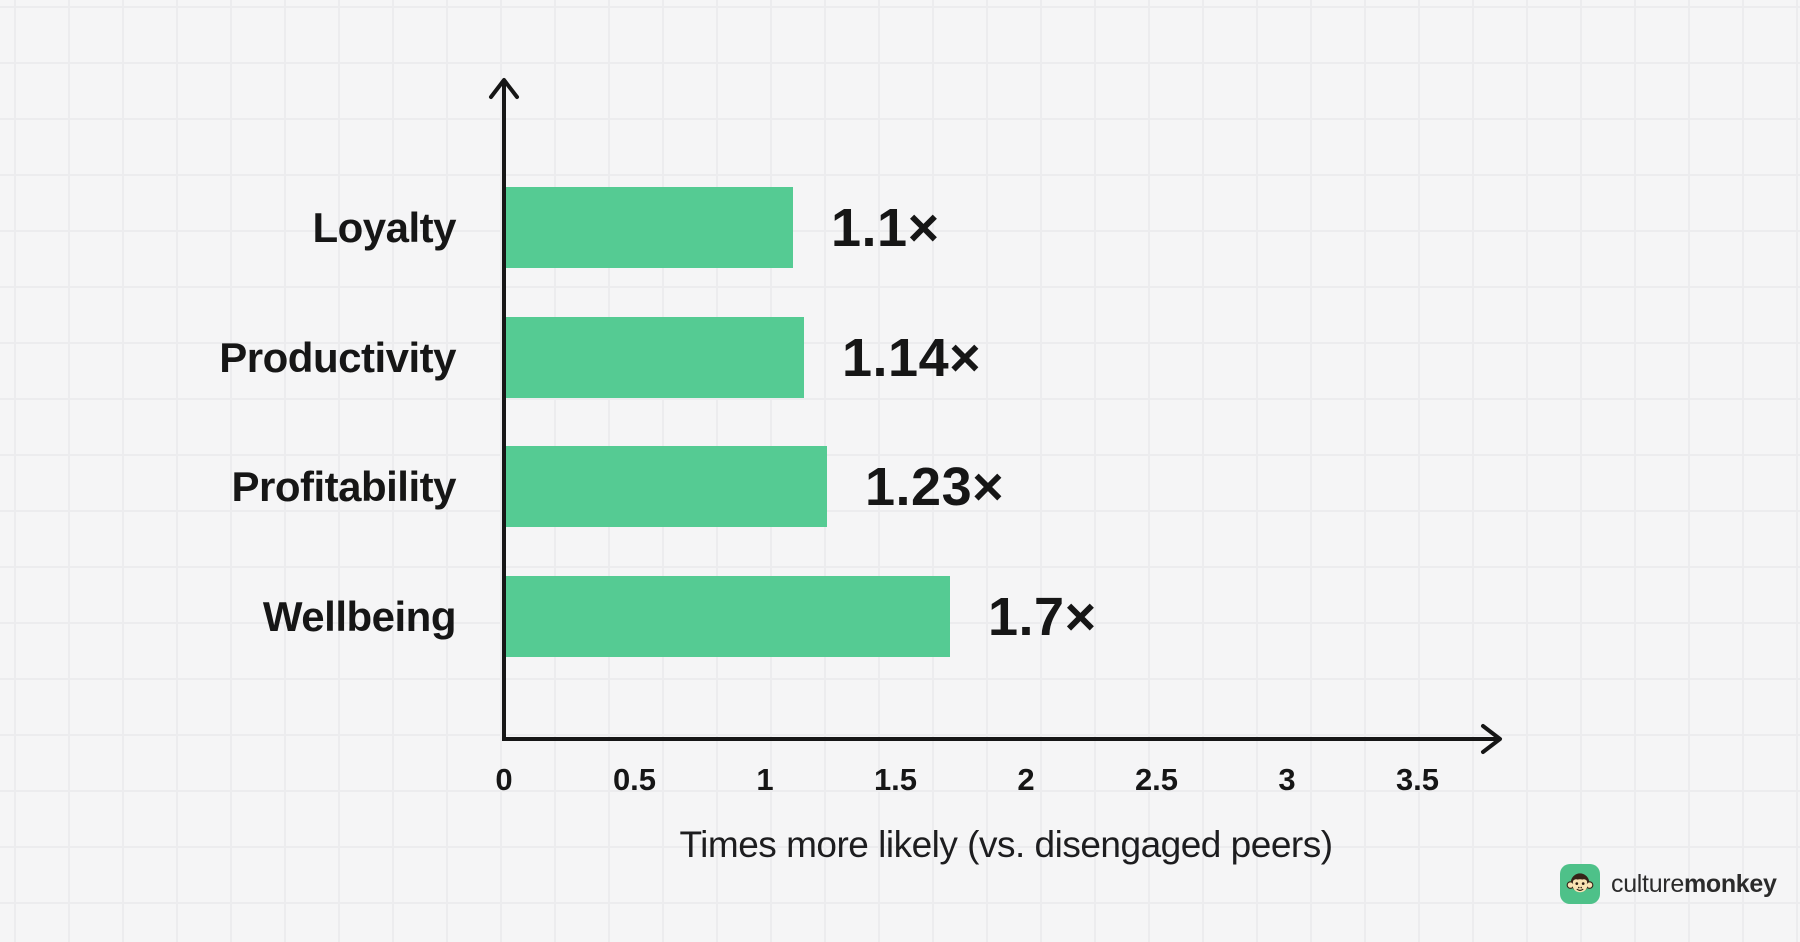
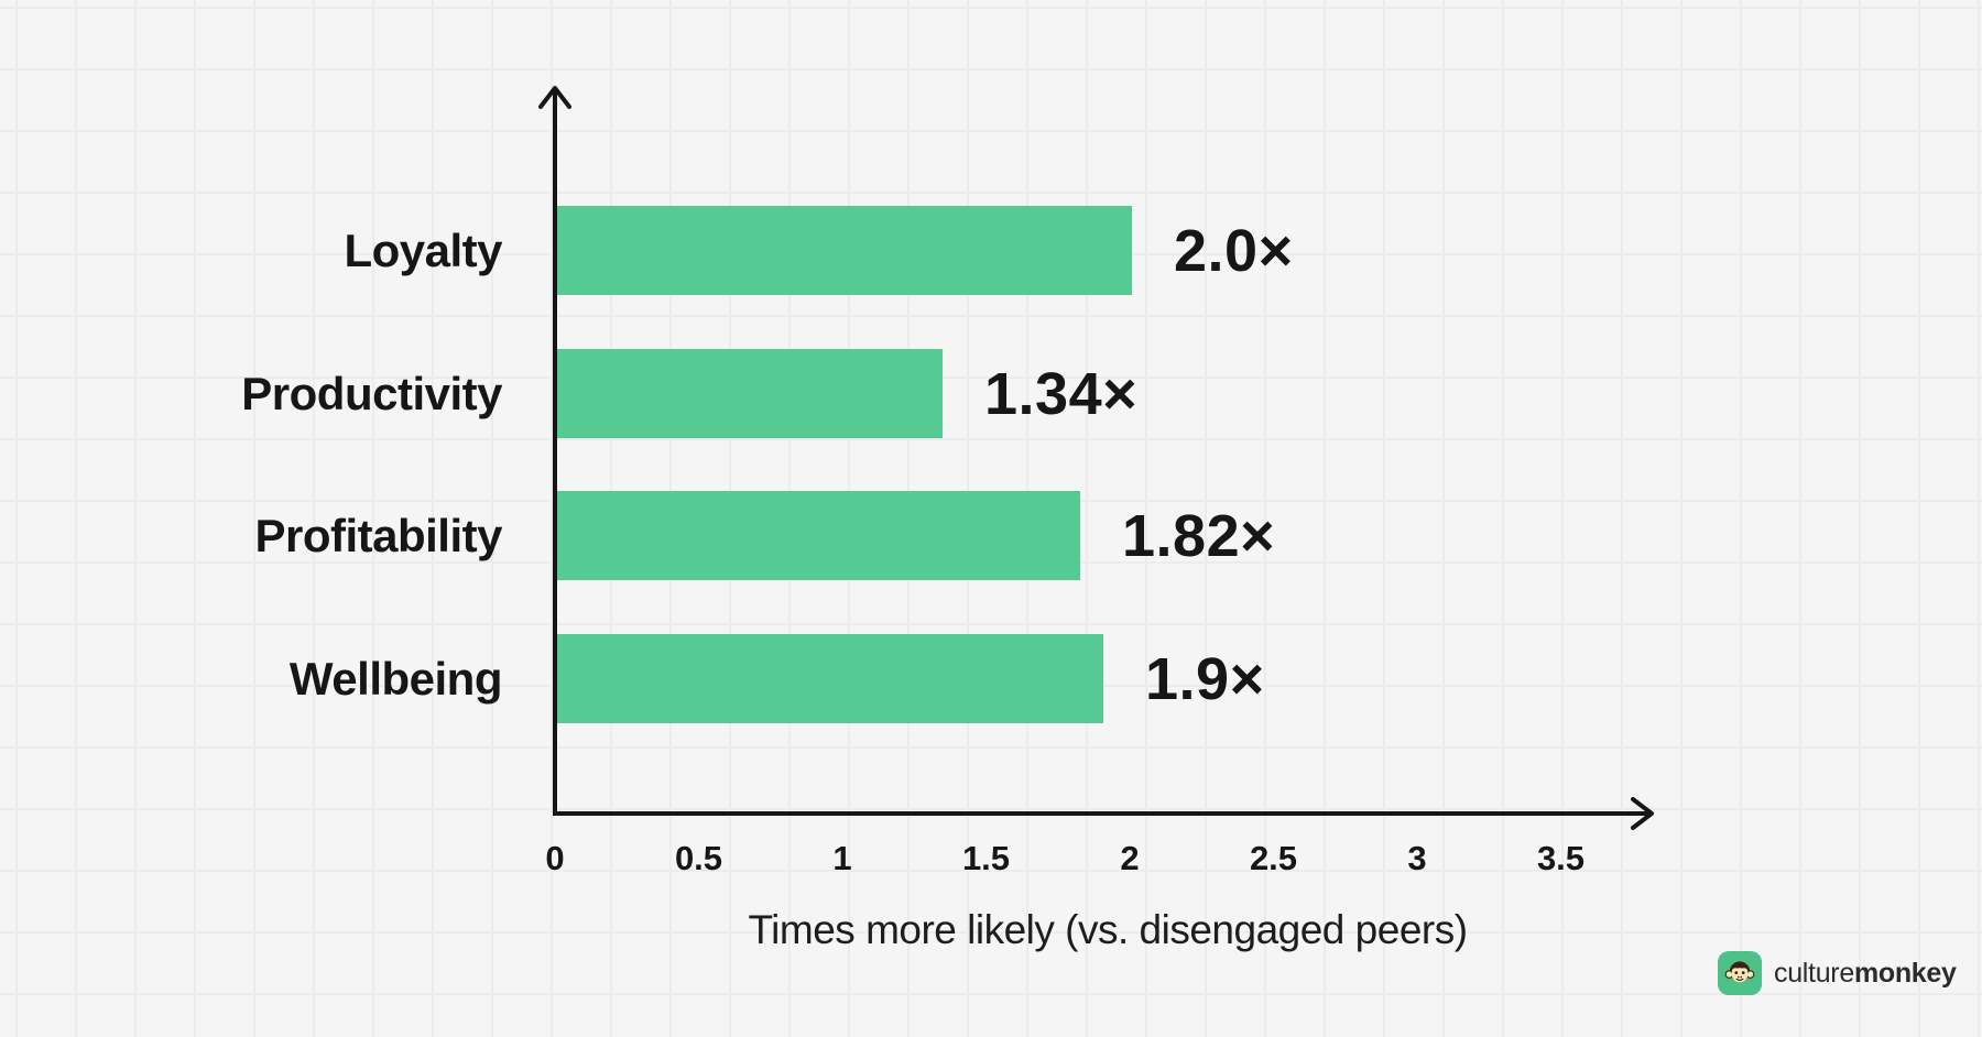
Loyalty: 1.1 -> 2.0
Productivity: 1.14 -> 1.34
Profitability: 1.23 -> 1.82
Wellbeing: 1.7 -> 1.9
